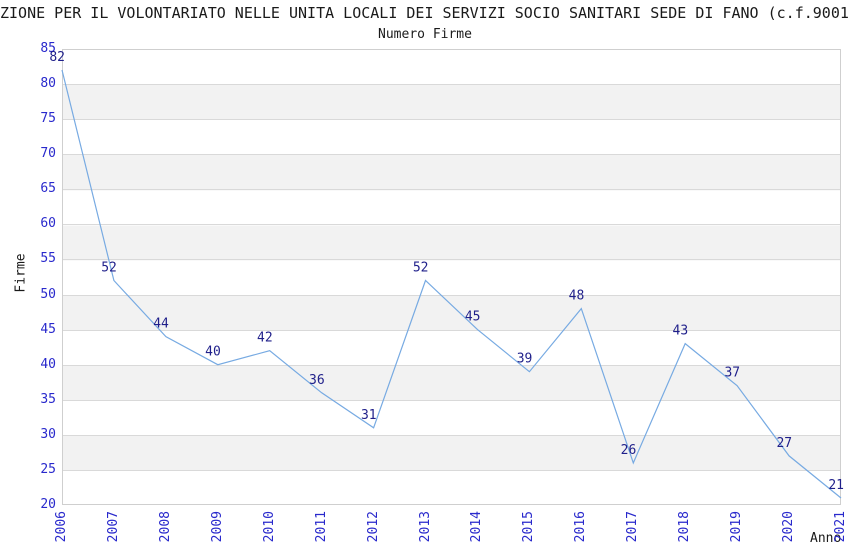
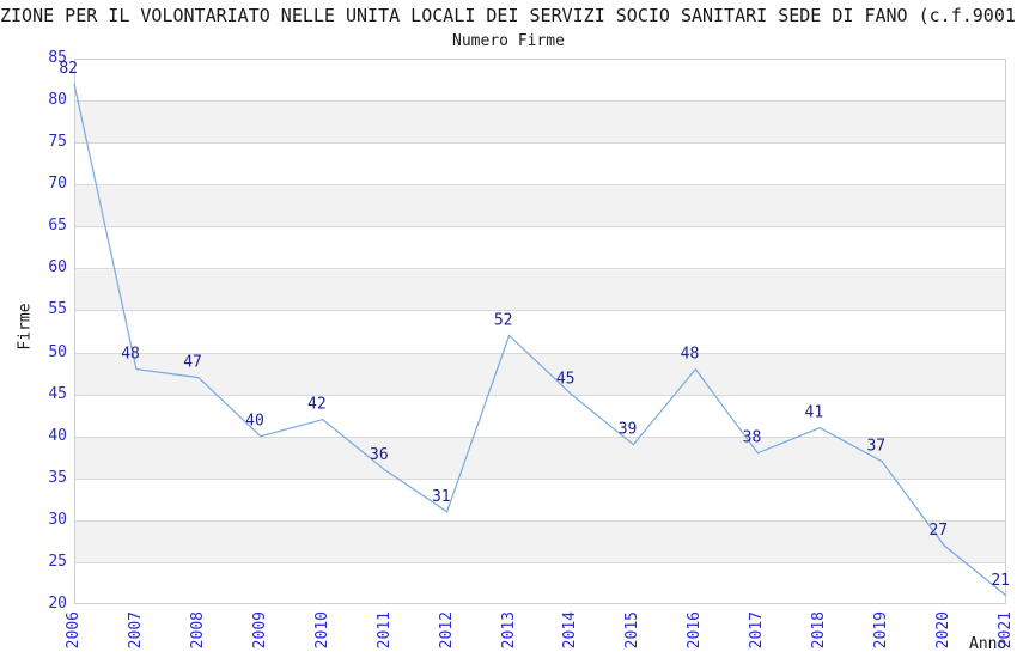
2007: 52 -> 48
2008: 44 -> 47
2017: 26 -> 38
2018: 43 -> 41
